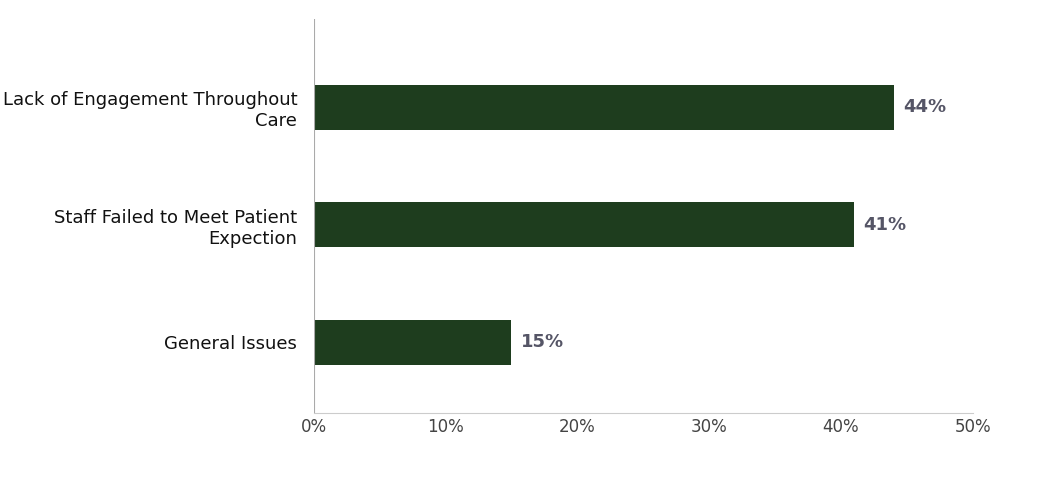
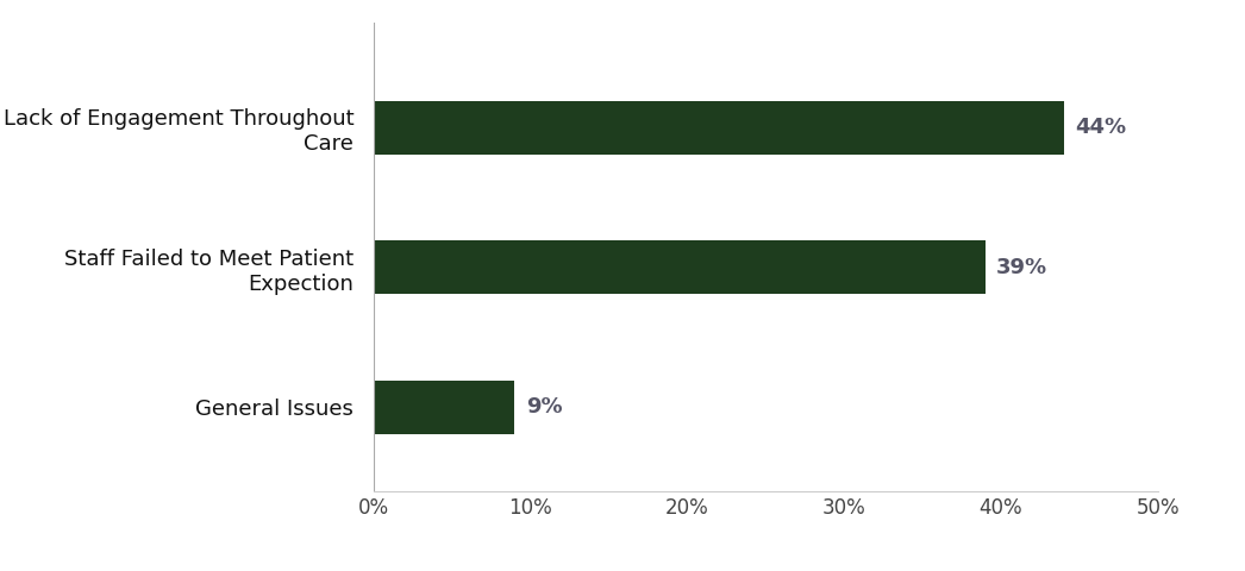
Staff Failed to Meet Patient Expection: 41% -> 39%
General Issues: 15% -> 9%
